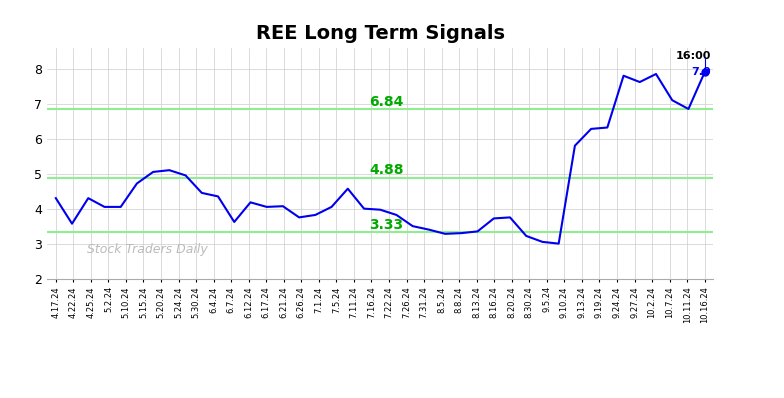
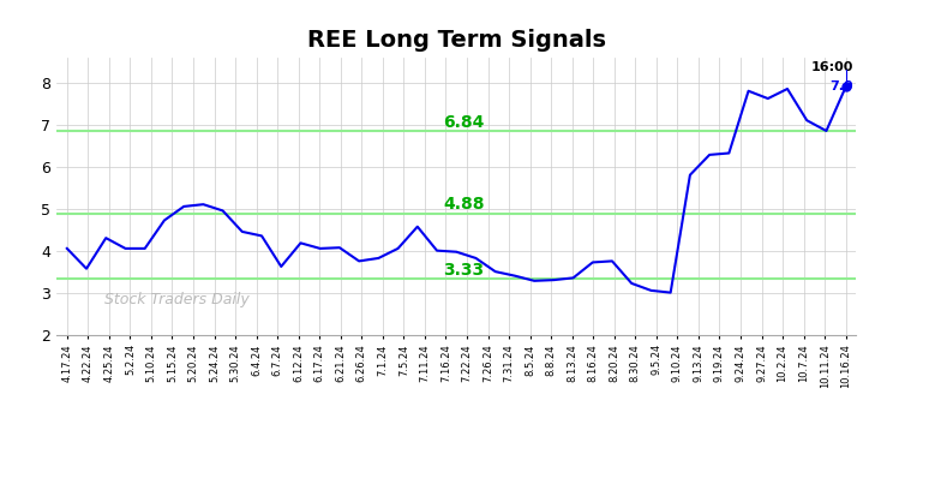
4.17.24: 4.30 -> 4.05
